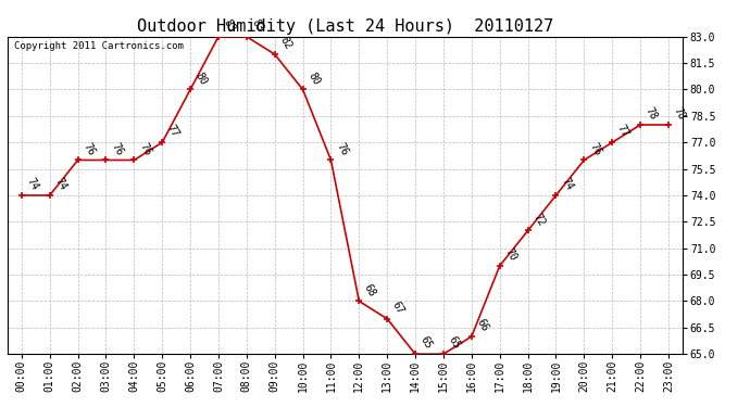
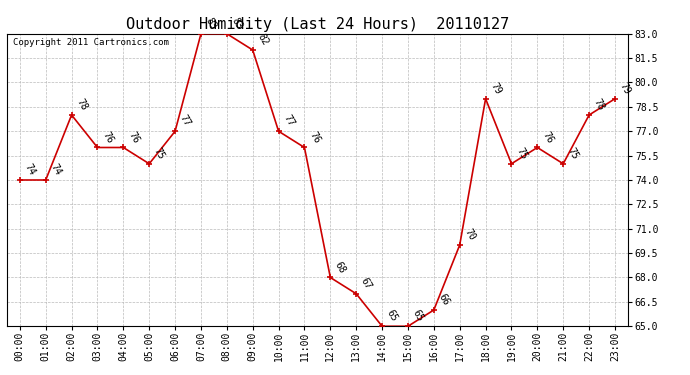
02:00: 76 -> 78
05:00: 77 -> 75
06:00: 80 -> 77
10:00: 80 -> 77
18:00: 72 -> 79
19:00: 74 -> 75
21:00: 77 -> 75
23:00: 78 -> 79
